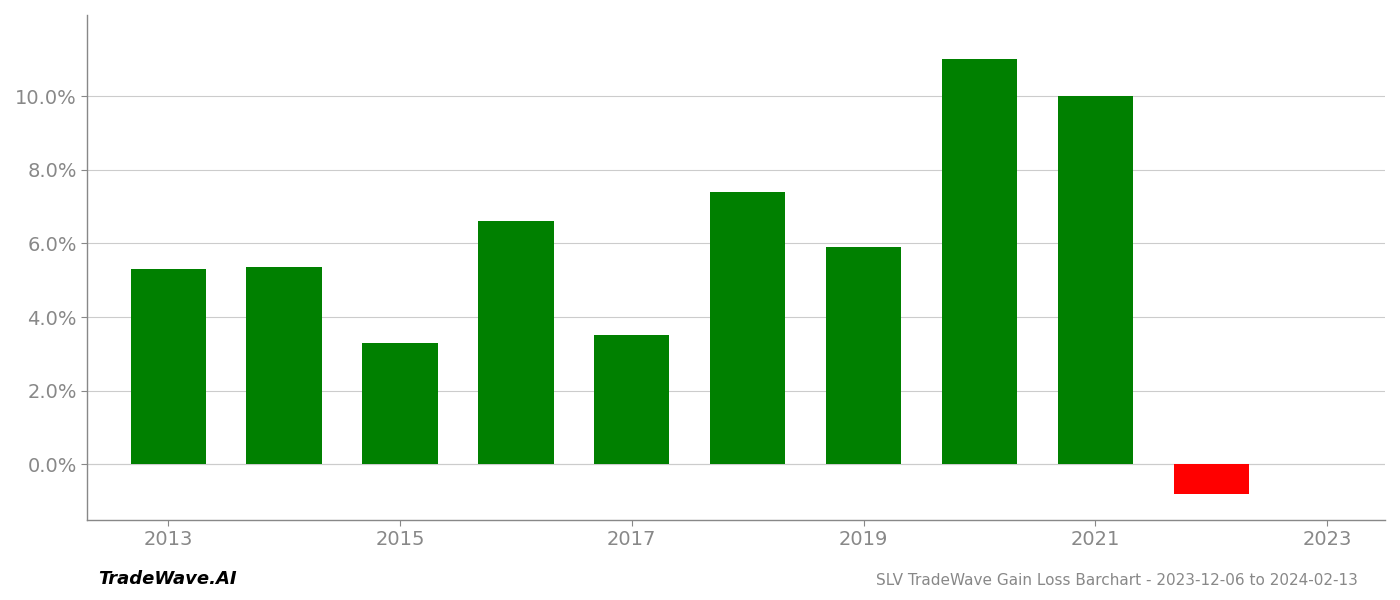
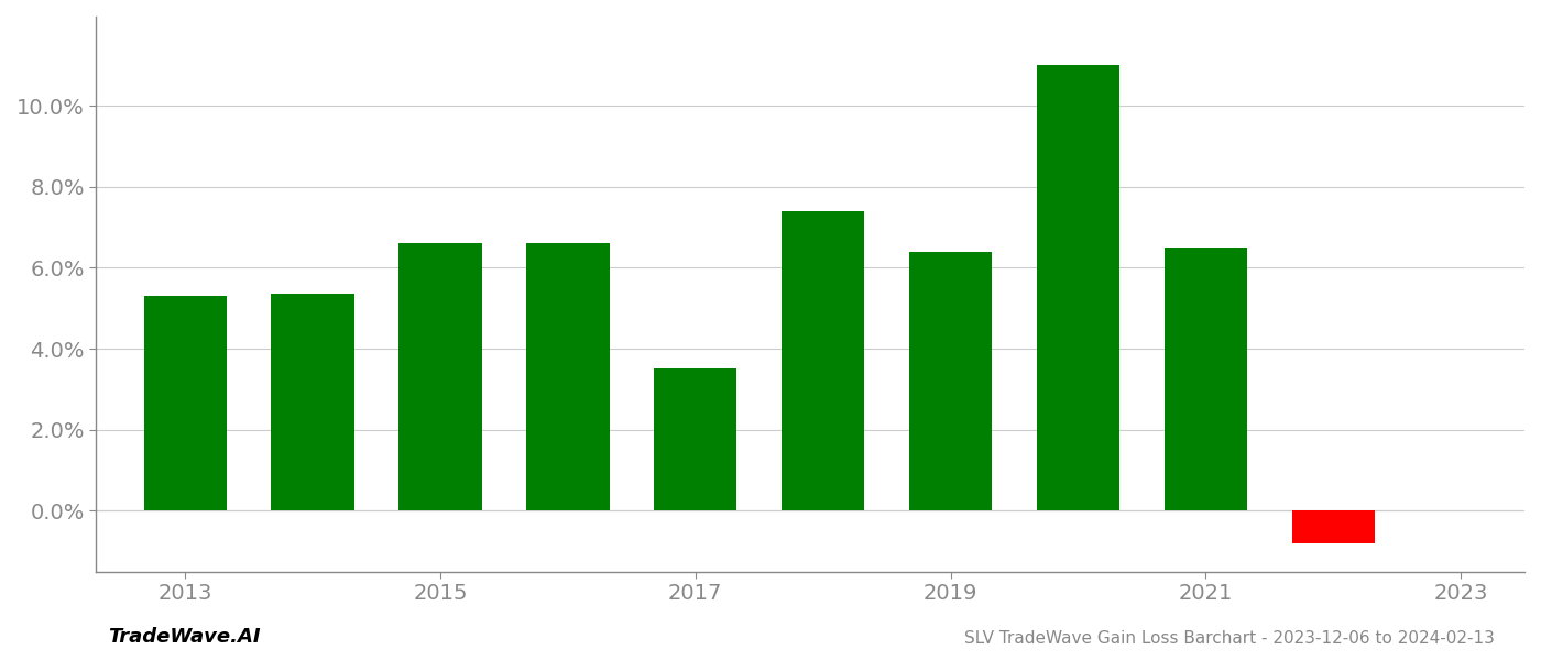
2015: 3.30% -> 6.60%
2019: 5.90% -> 6.40%
2021: 10.00% -> 6.50%
